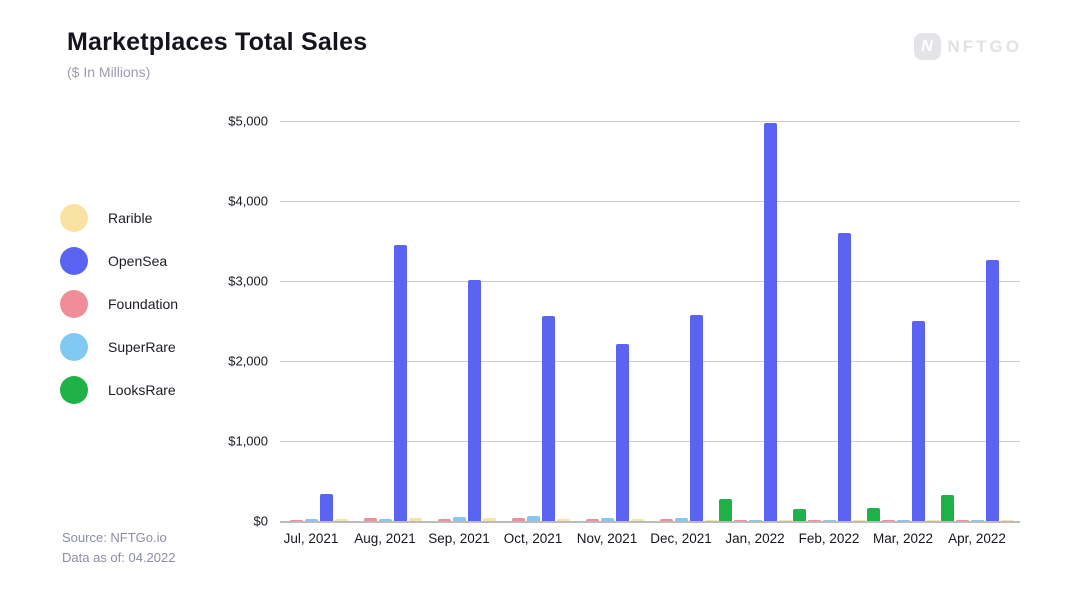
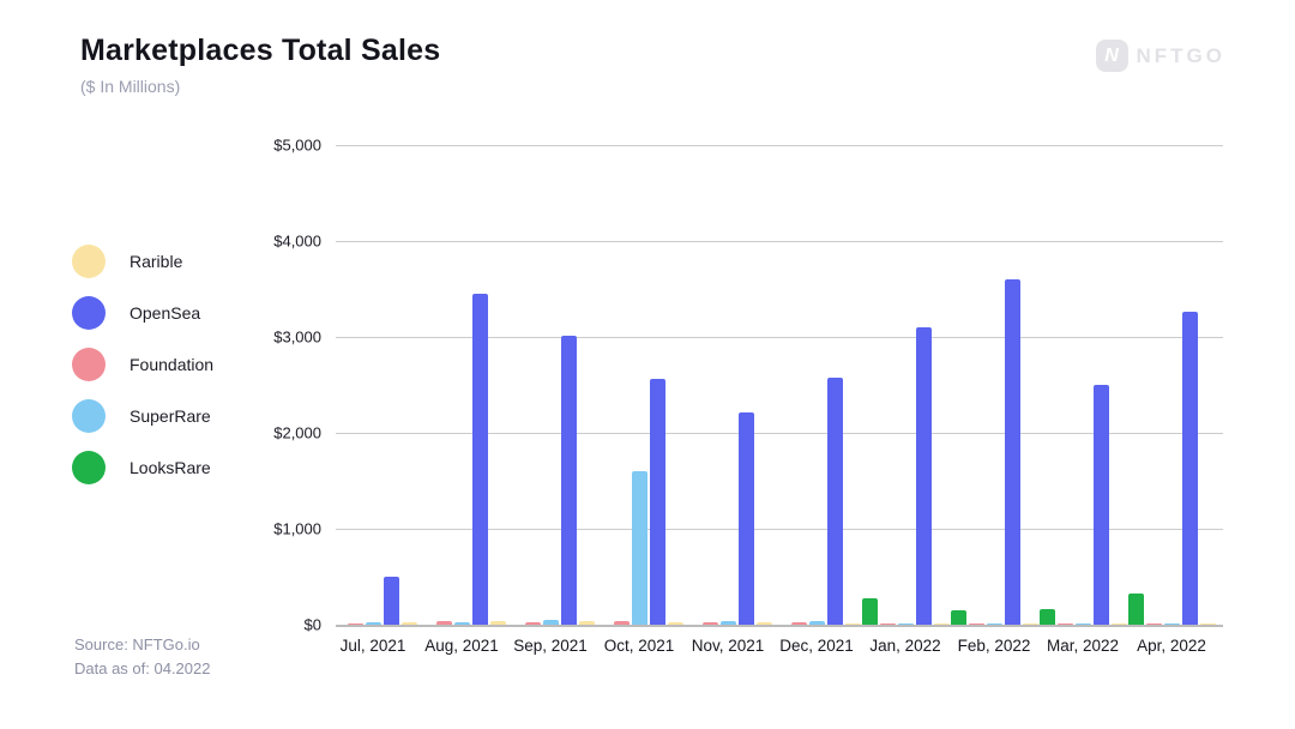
OpenSea/Jul, 2021: $300 -> $500
SuperRare/Oct, 2021: $100 -> $1600
OpenSea/Jan, 2022: $5000 -> $3100
